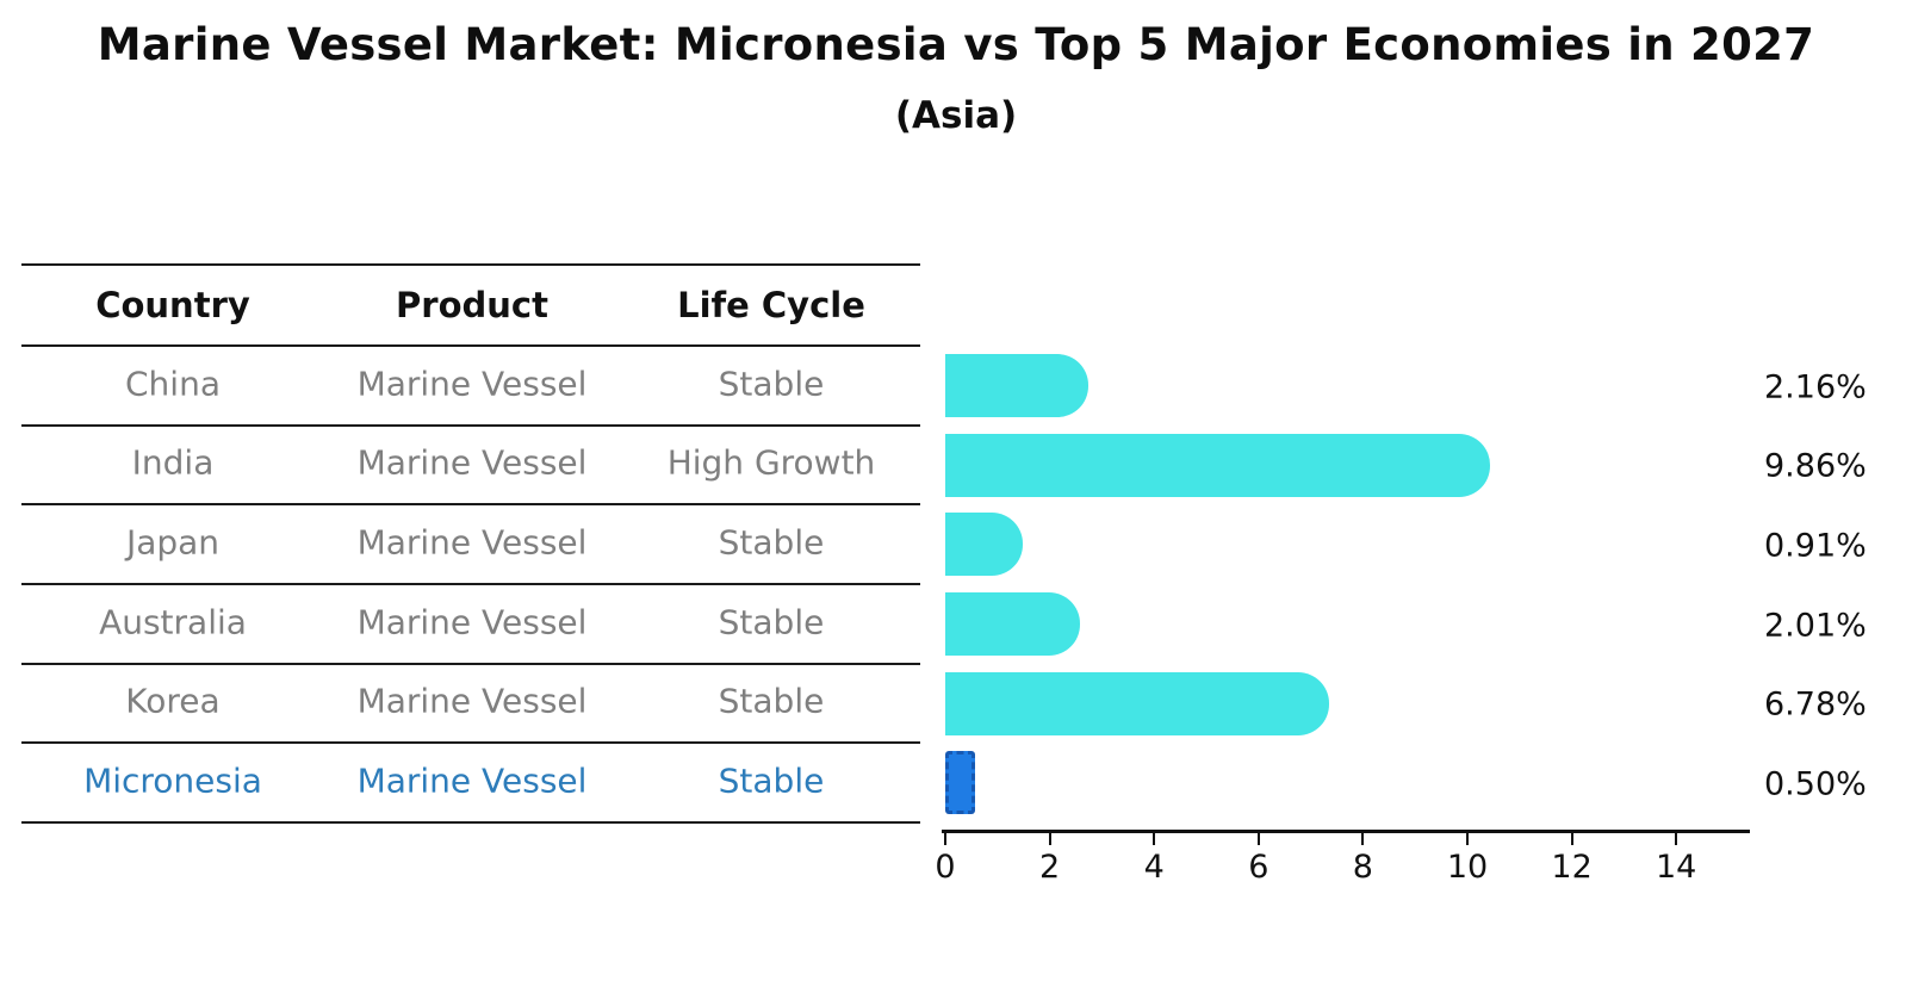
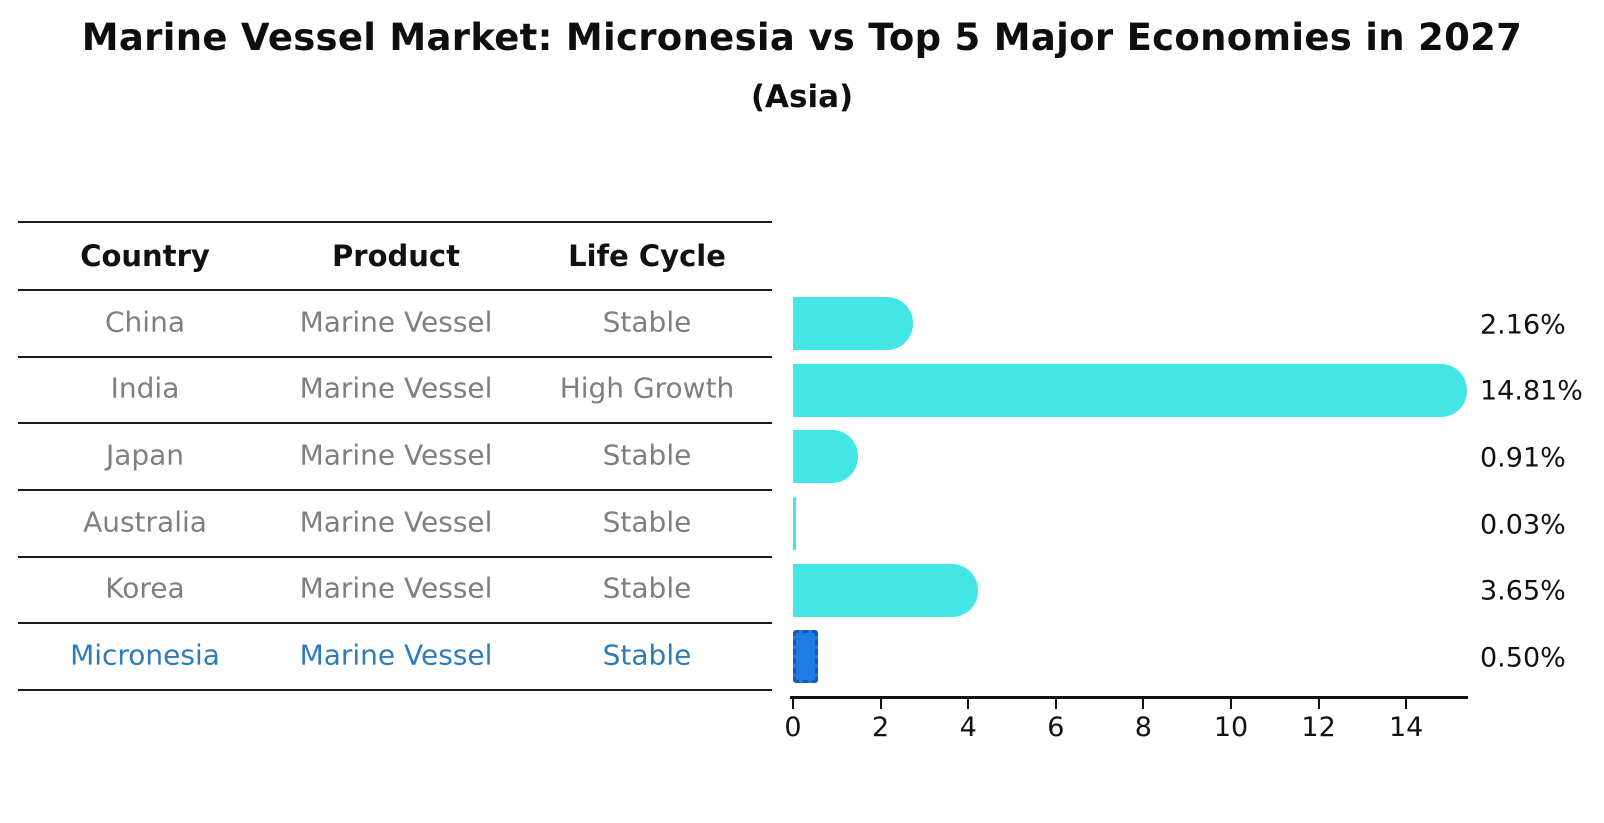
India: 9.86% -> 14.81%
Australia: 2.01% -> 0.03%
Korea: 6.78% -> 3.65%
